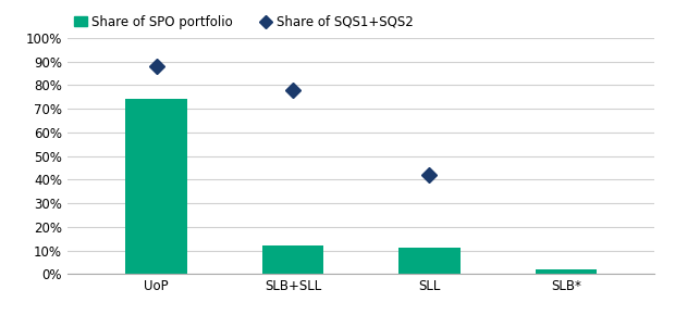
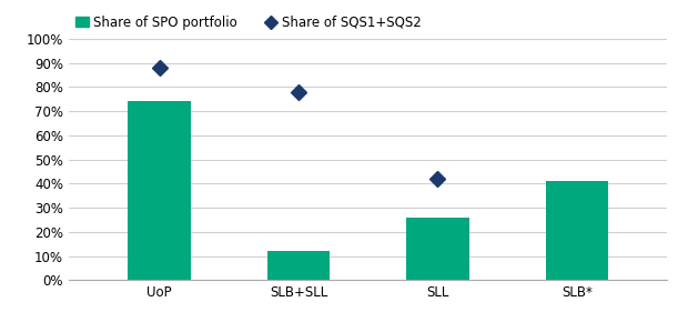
SLL: 11% -> 26%
SLB*: 2% -> 41%
